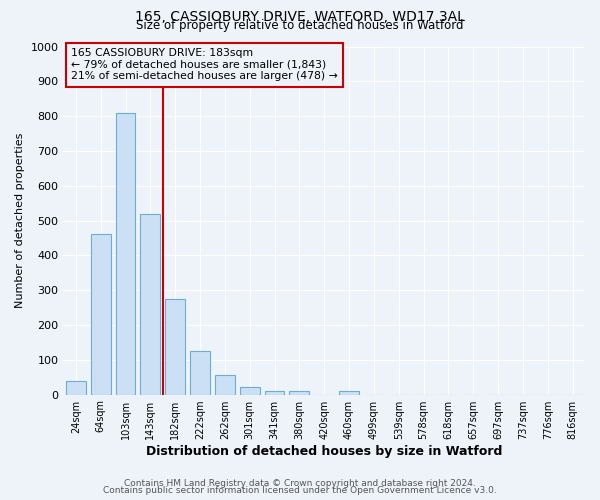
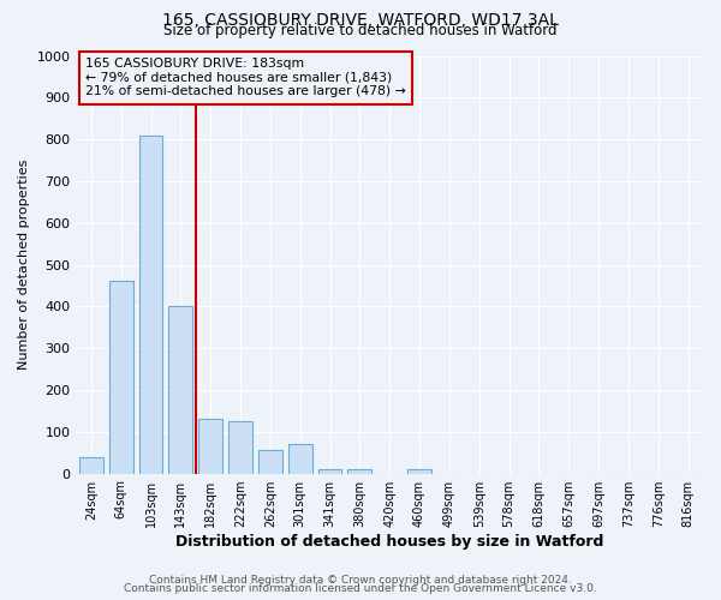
143sqm: 520 -> 400
182sqm: 275 -> 130
301sqm: 22 -> 70
